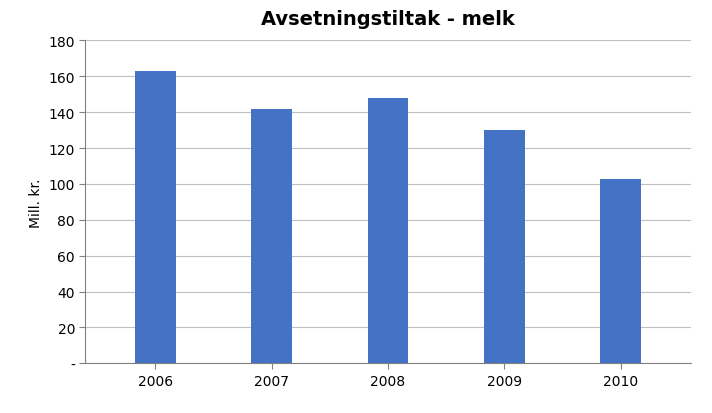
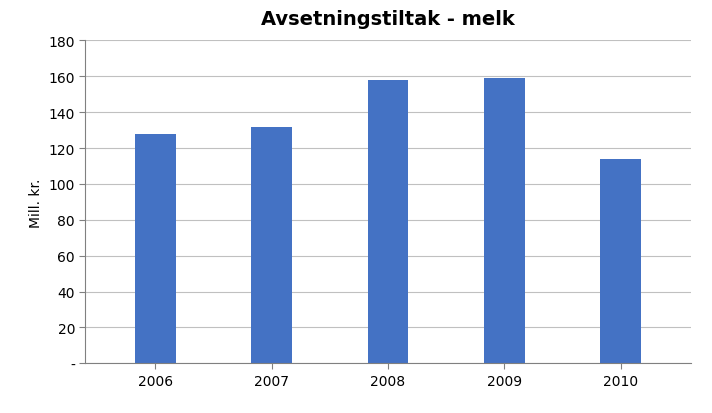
2006: 163 -> 128
2007: 142 -> 132
2008: 148 -> 158
2009: 130 -> 159
2010: 103 -> 114
